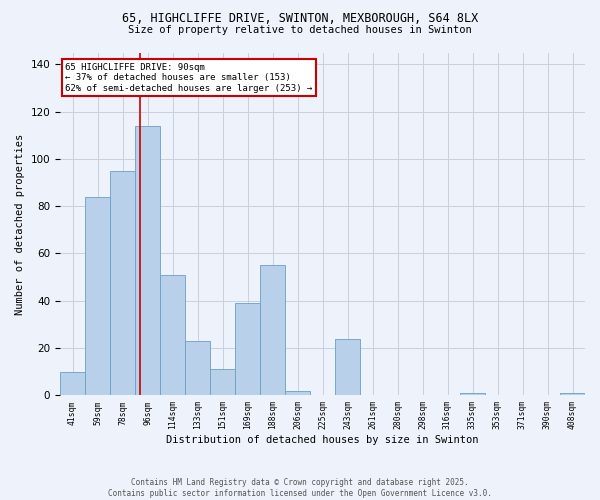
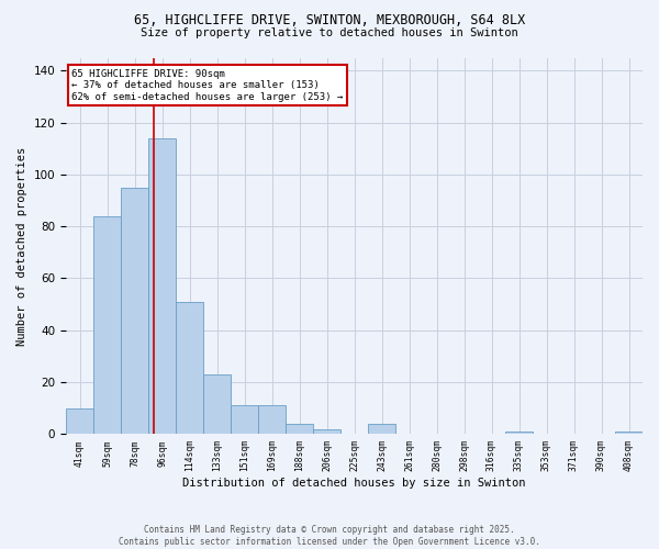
169sqm: 39 -> 11
188sqm: 55 -> 4
243sqm: 24 -> 4
